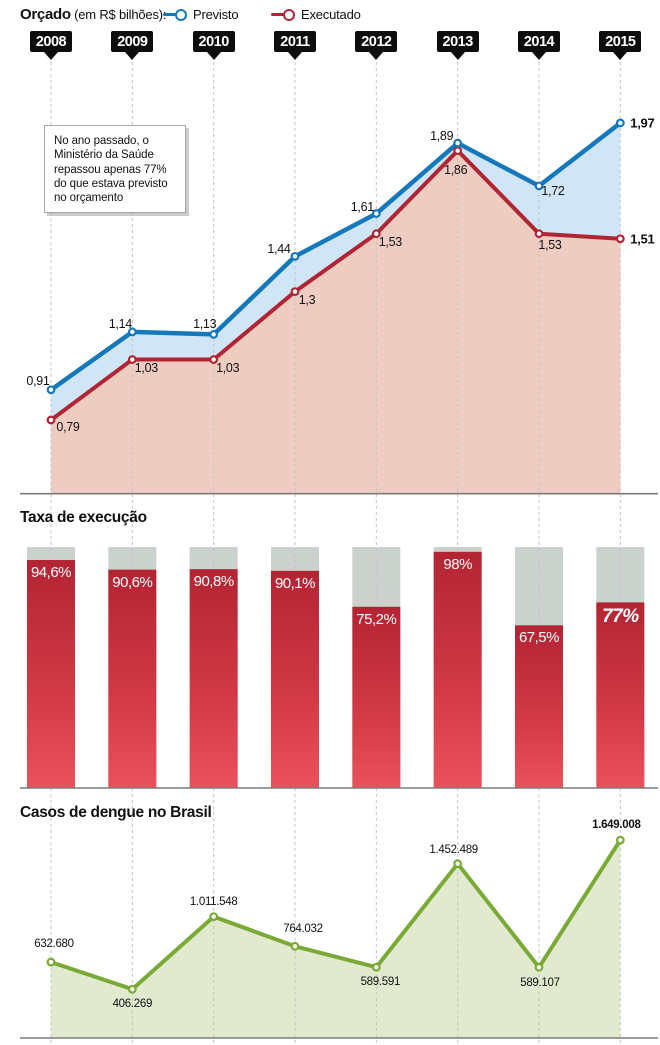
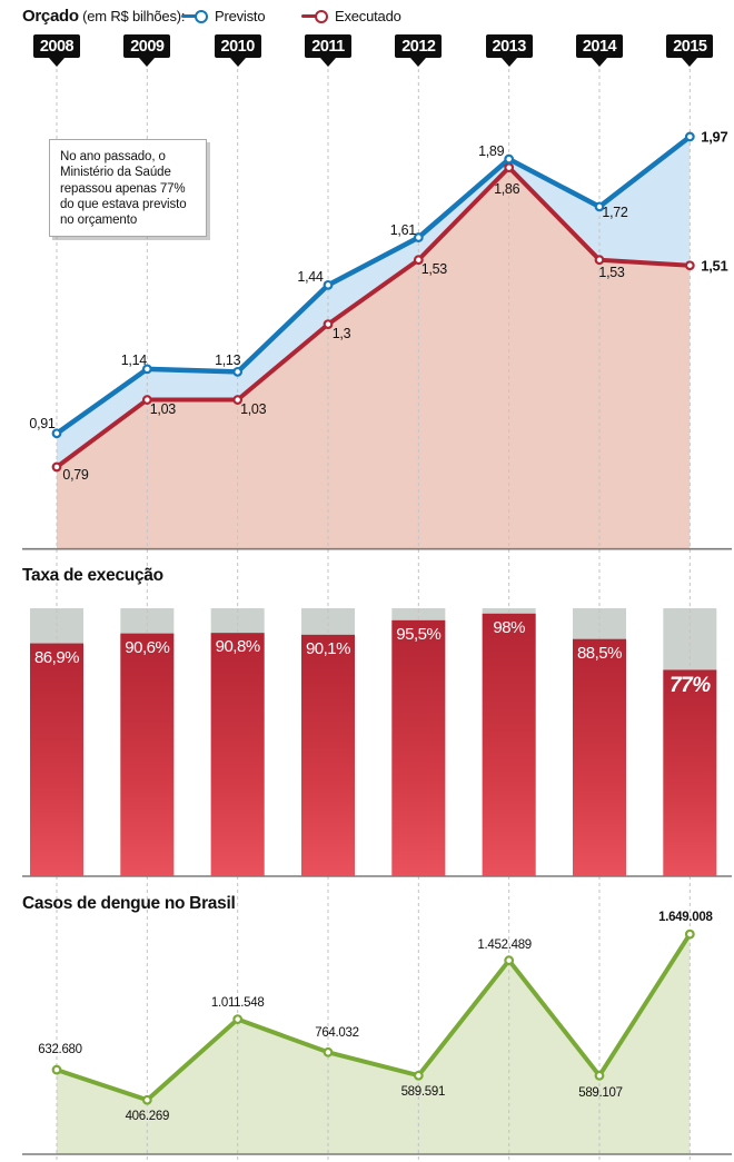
Taxa de execução/2008: 94,6% -> 86,9%
Taxa de execução/2012: 75,2% -> 95,5%
Taxa de execução/2014: 67,5% -> 88,5%
